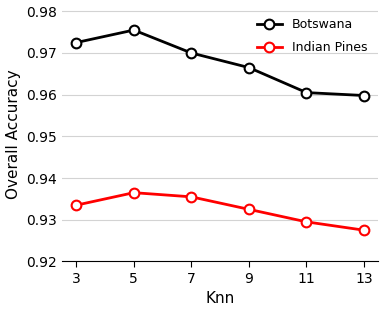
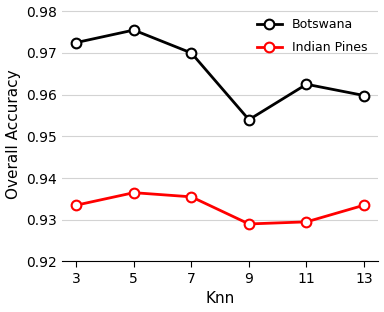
Botswana/9: 0.9665 -> 0.9540
Indian Pines/9: 0.9325 -> 0.9290
Botswana/11: 0.9605 -> 0.9625
Indian Pines/13: 0.9275 -> 0.9335
